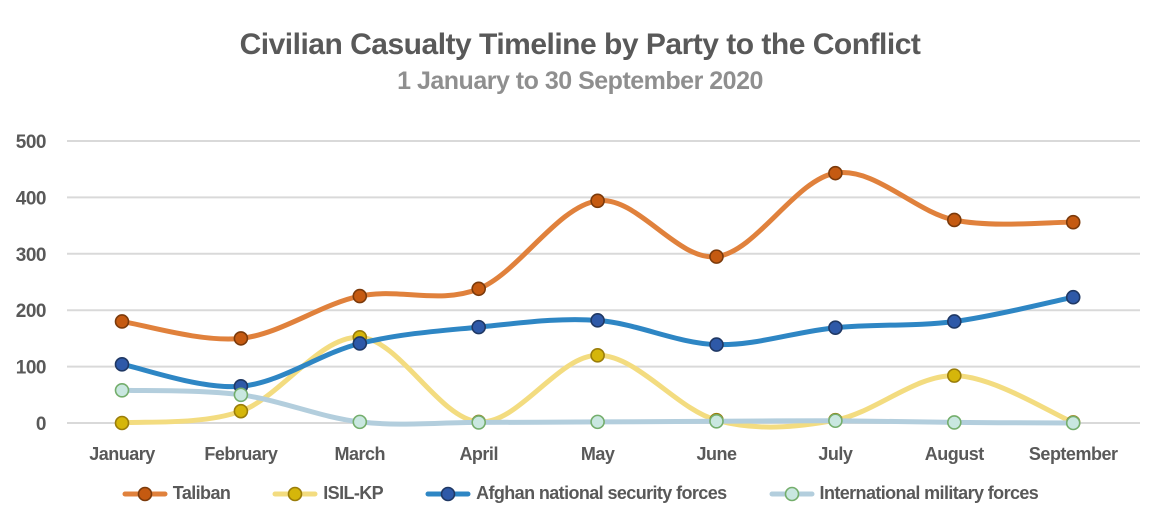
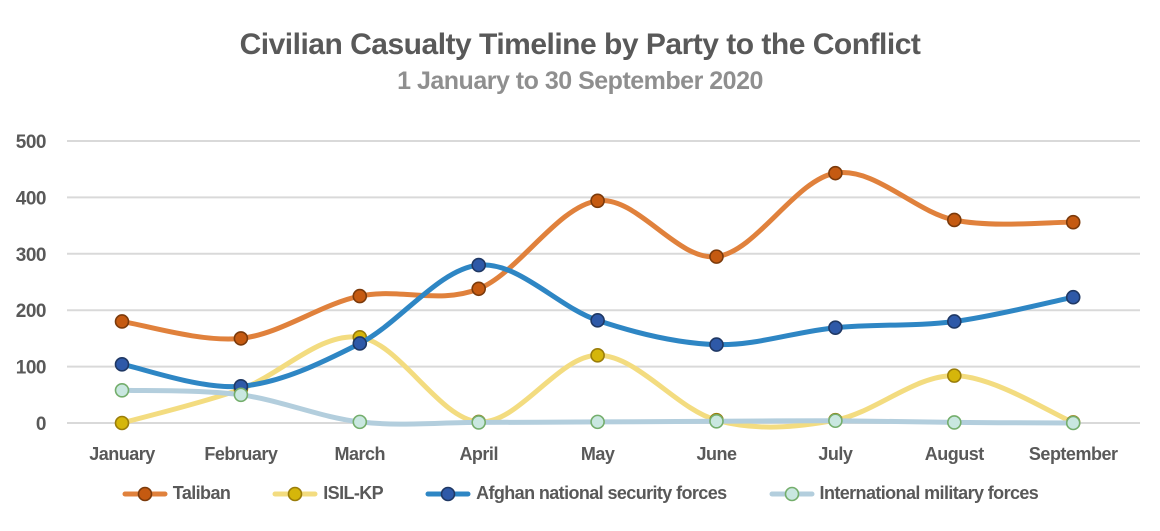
ISIL-KP/February: 20 -> 60
Afghan national security forces/April: 170 -> 280
